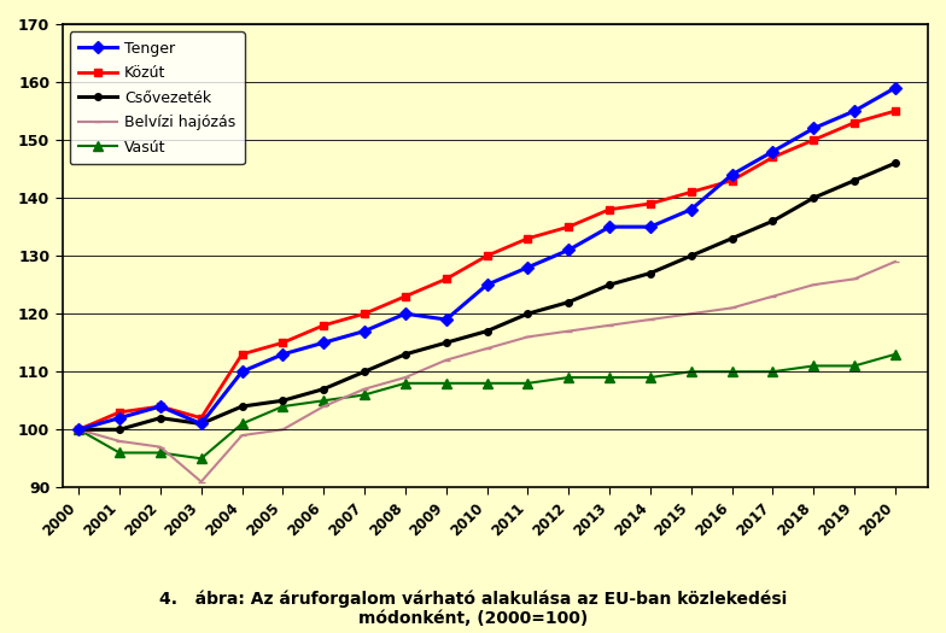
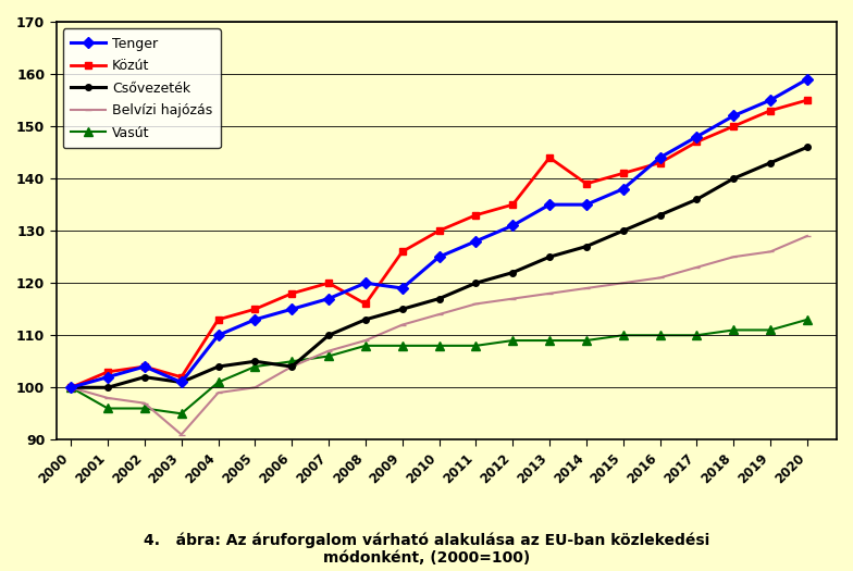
Csővezeték/2006: 107 -> 104
Közút/2008: 123 -> 116
Közút/2013: 138 -> 144
